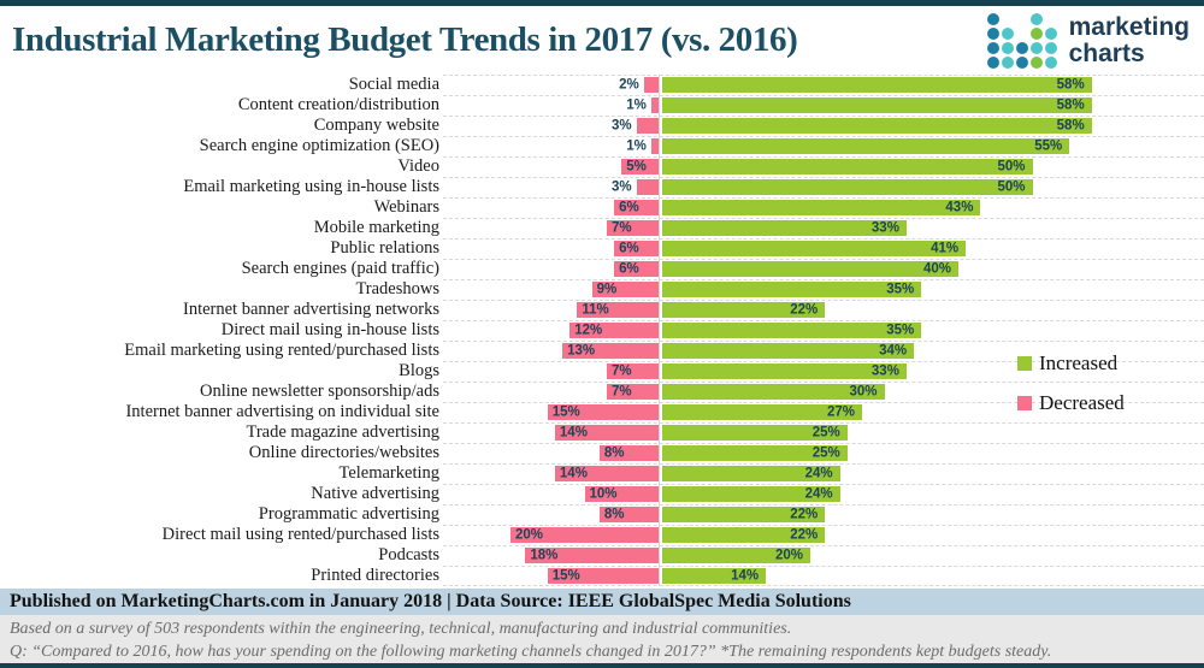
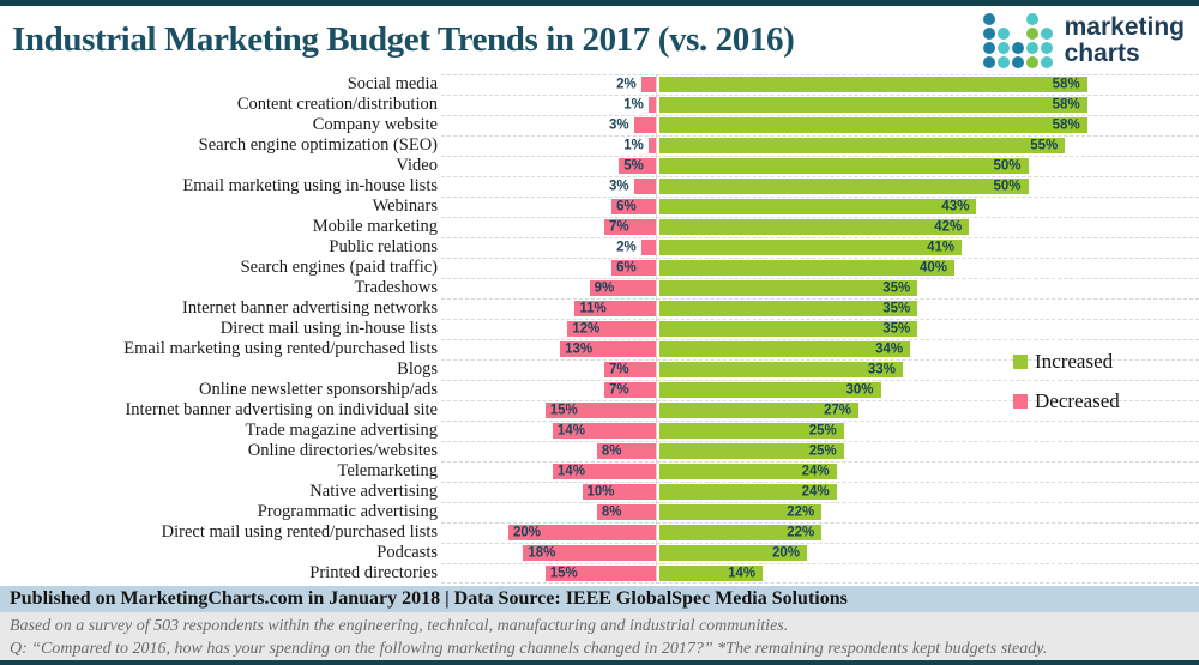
Increased/Mobile marketing: 33% -> 42%
Decreased/Public relations: 6% -> 2%
Increased/Internet banner advertising networks: 22% -> 35%
